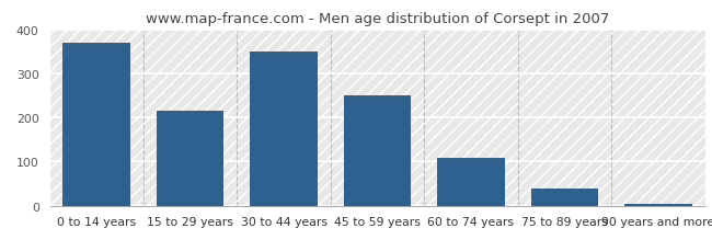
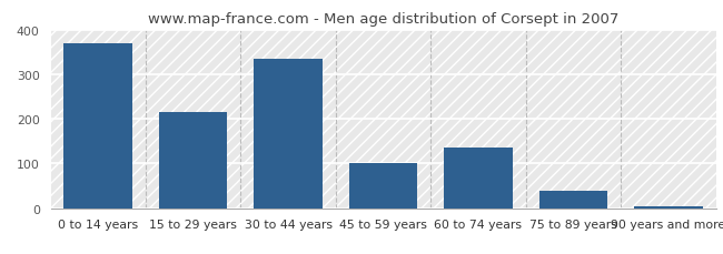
30 to 44 years: 350 -> 335
45 to 59 years: 250 -> 100
60 to 74 years: 108 -> 135
